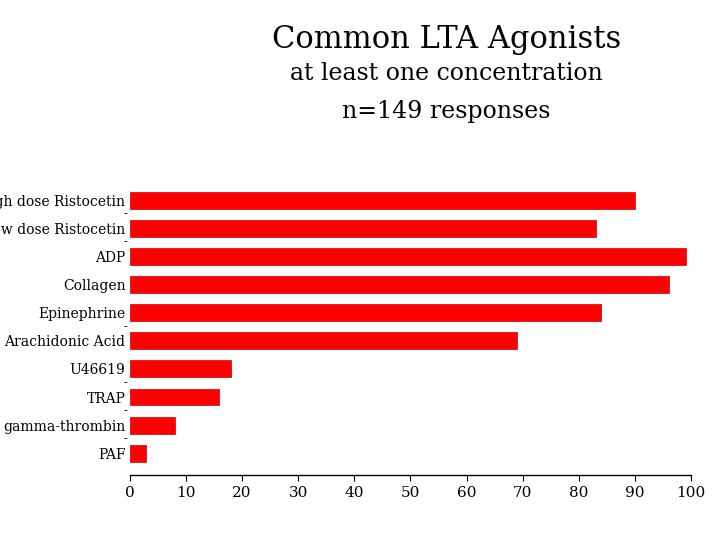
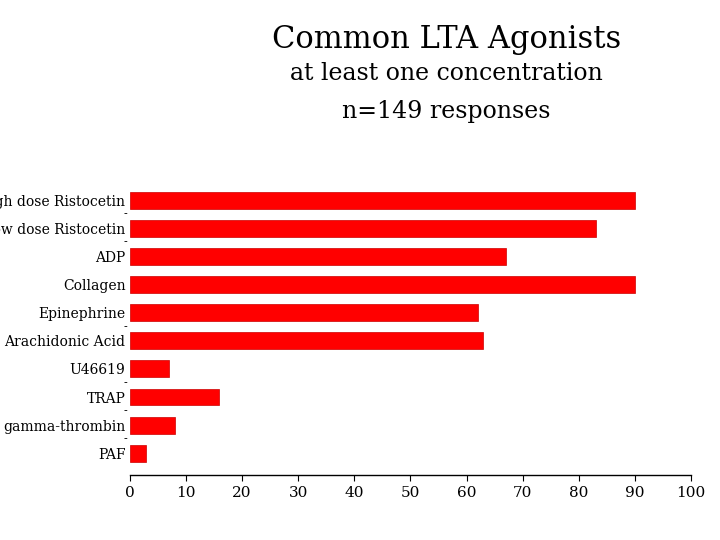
ADP: 99 -> 67
Collagen: 96 -> 90
Epinephrine: 84 -> 62
Arachidonic Acid: 69 -> 63
U46619: 18 -> 7
